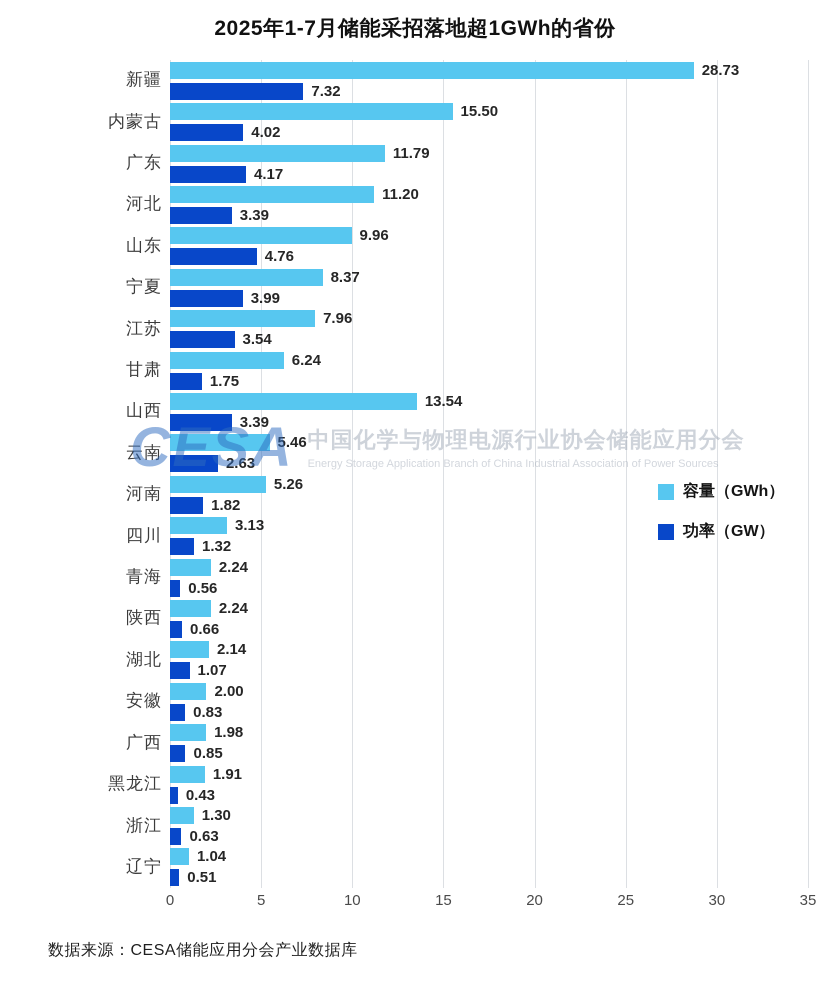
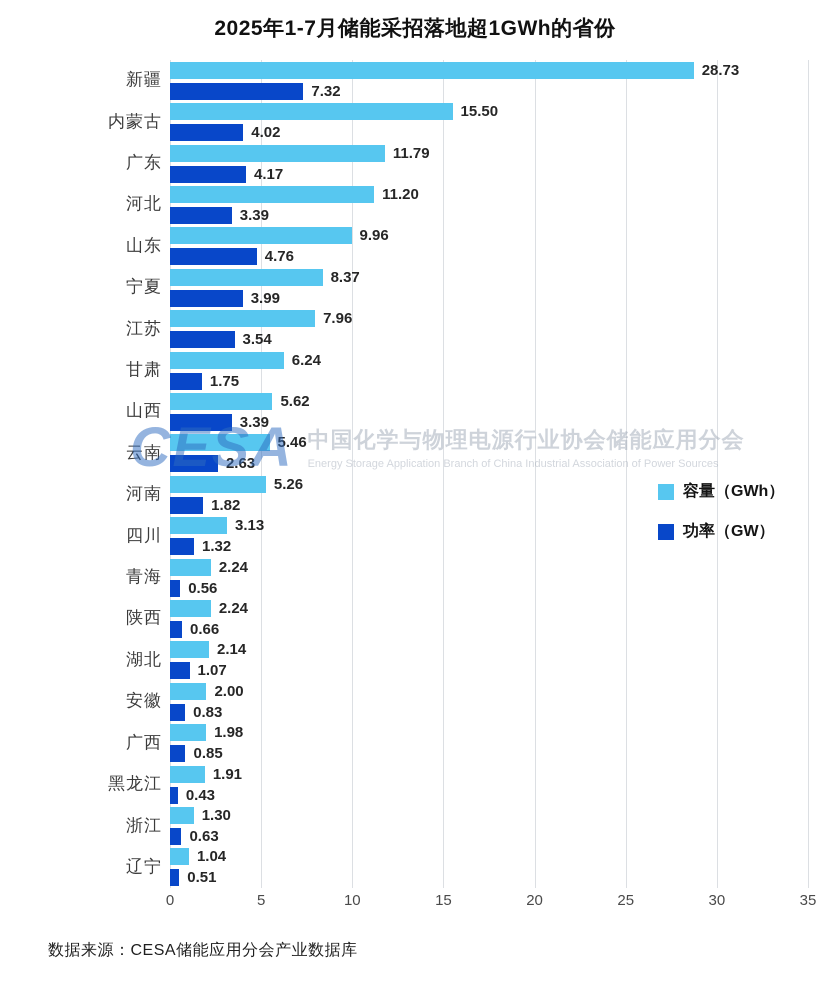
容量（GWh）/山西: 13.54 -> 5.62
